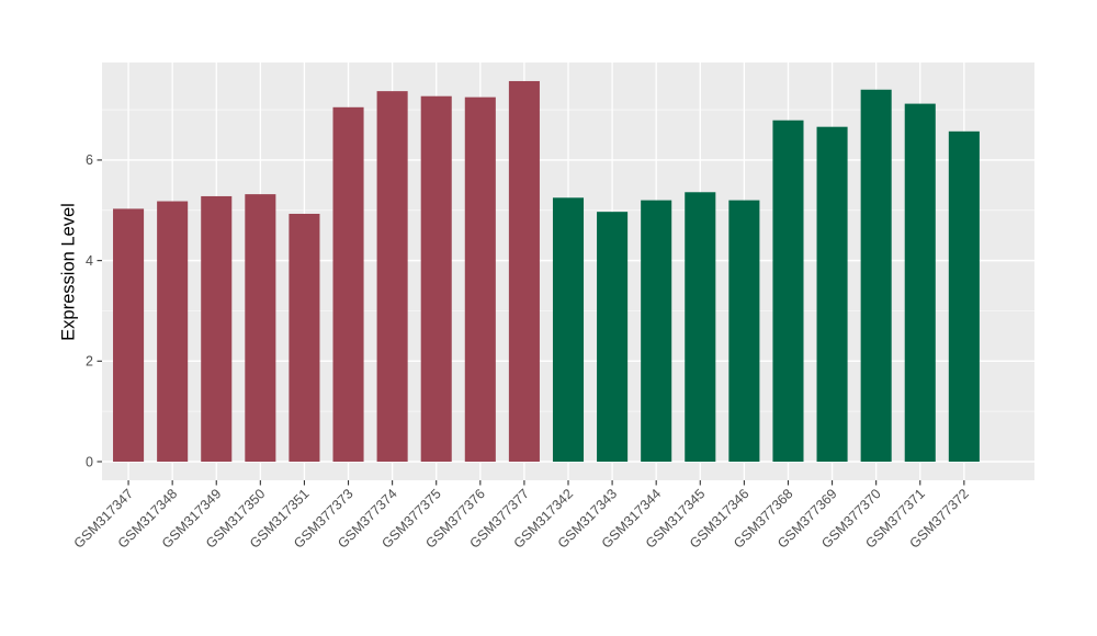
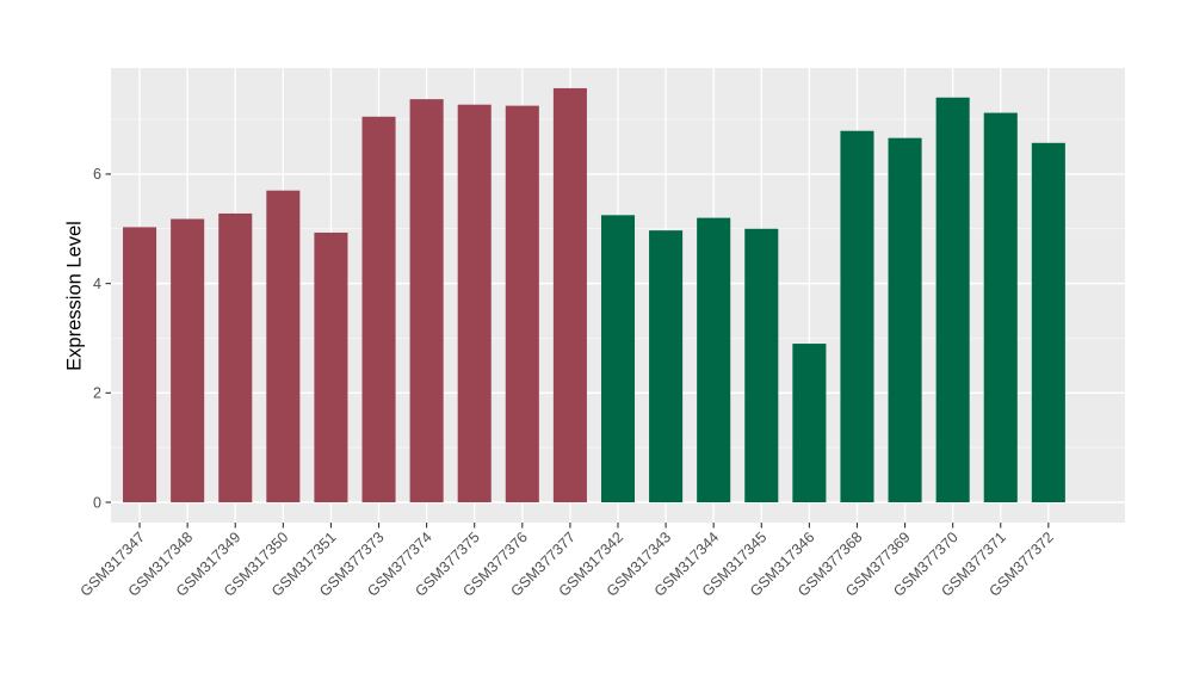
GSM317350: 5.3 -> 5.7
GSM317345: 5.4 -> 5.0
GSM317346: 5.2 -> 2.9
